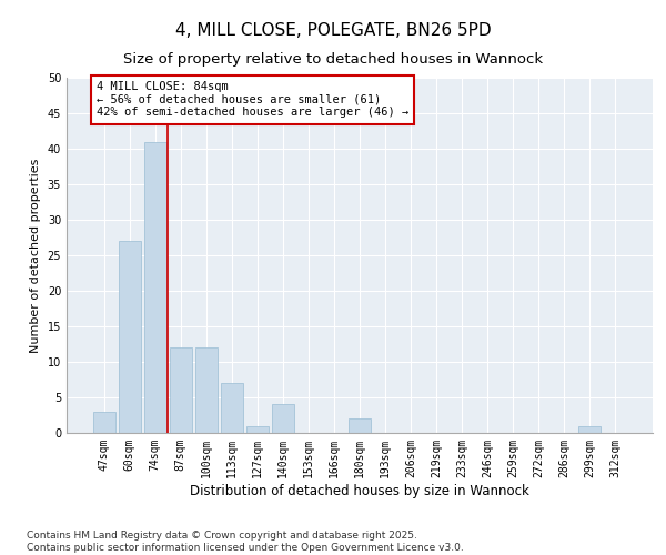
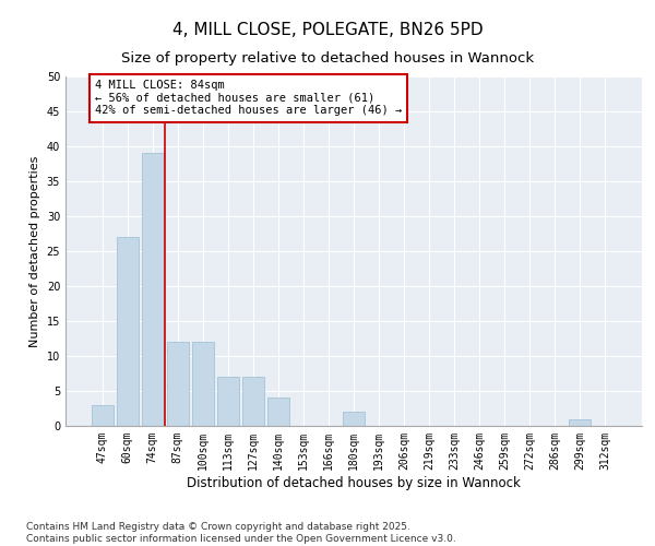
74sqm: 41 -> 39
127sqm: 1 -> 7
